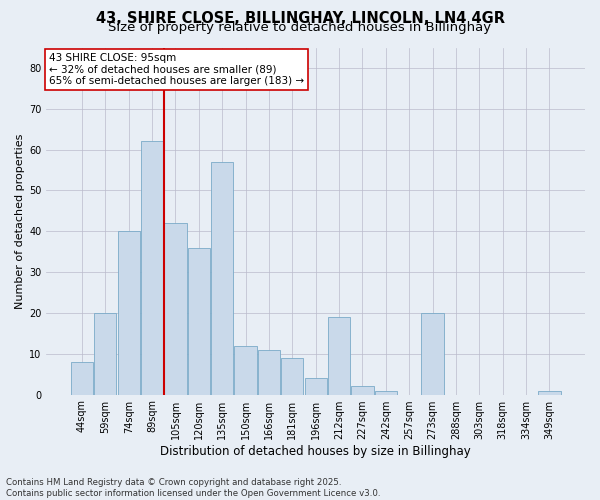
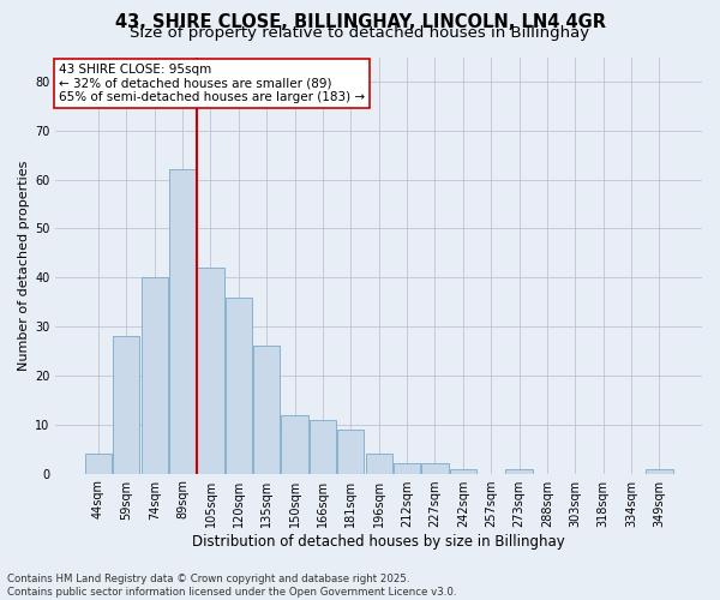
44sqm: 8 -> 4
59sqm: 20 -> 28
135sqm: 57 -> 26
212sqm: 19 -> 2
273sqm: 20 -> 1
